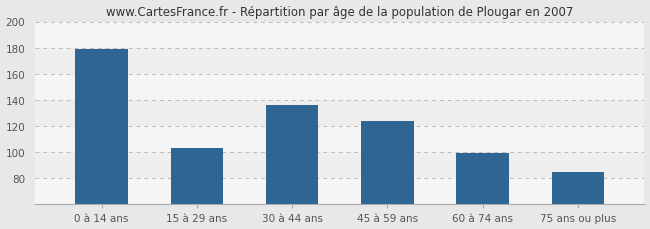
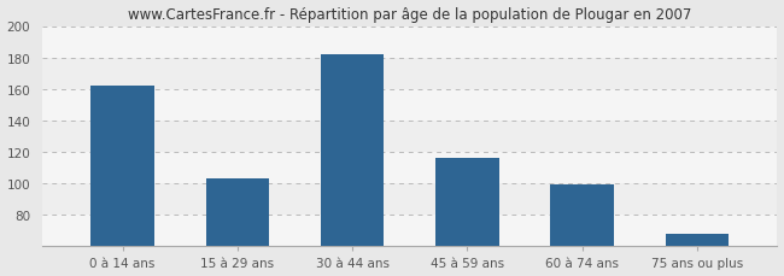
0 à 14 ans: 179 -> 162
30 à 44 ans: 136 -> 182
45 à 59 ans: 124 -> 116
75 ans ou plus: 85 -> 68
